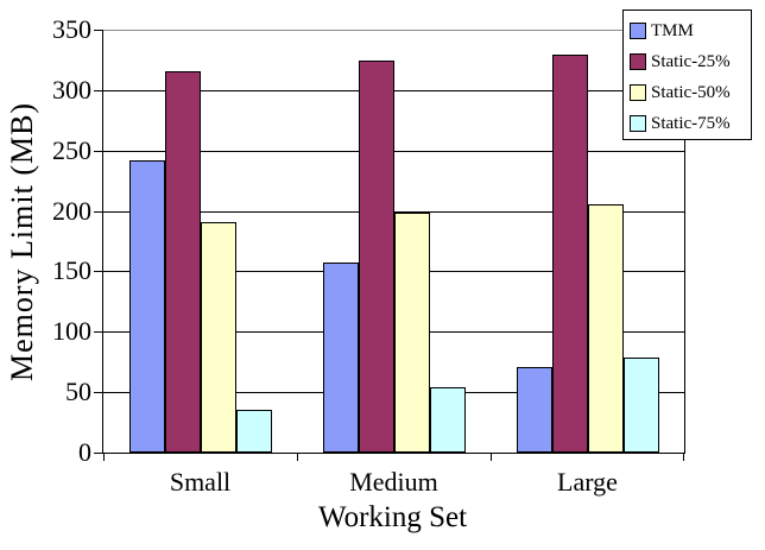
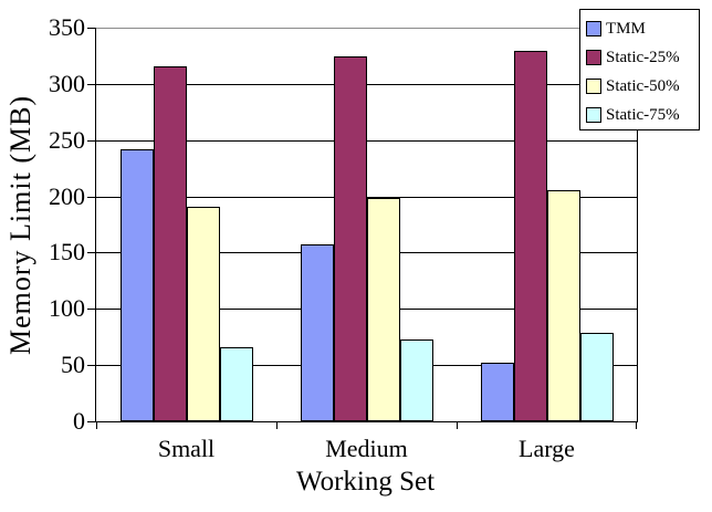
Static-75%/Small: 35 -> 66
Static-75%/Medium: 54 -> 73
TMM/Large: 71 -> 52
